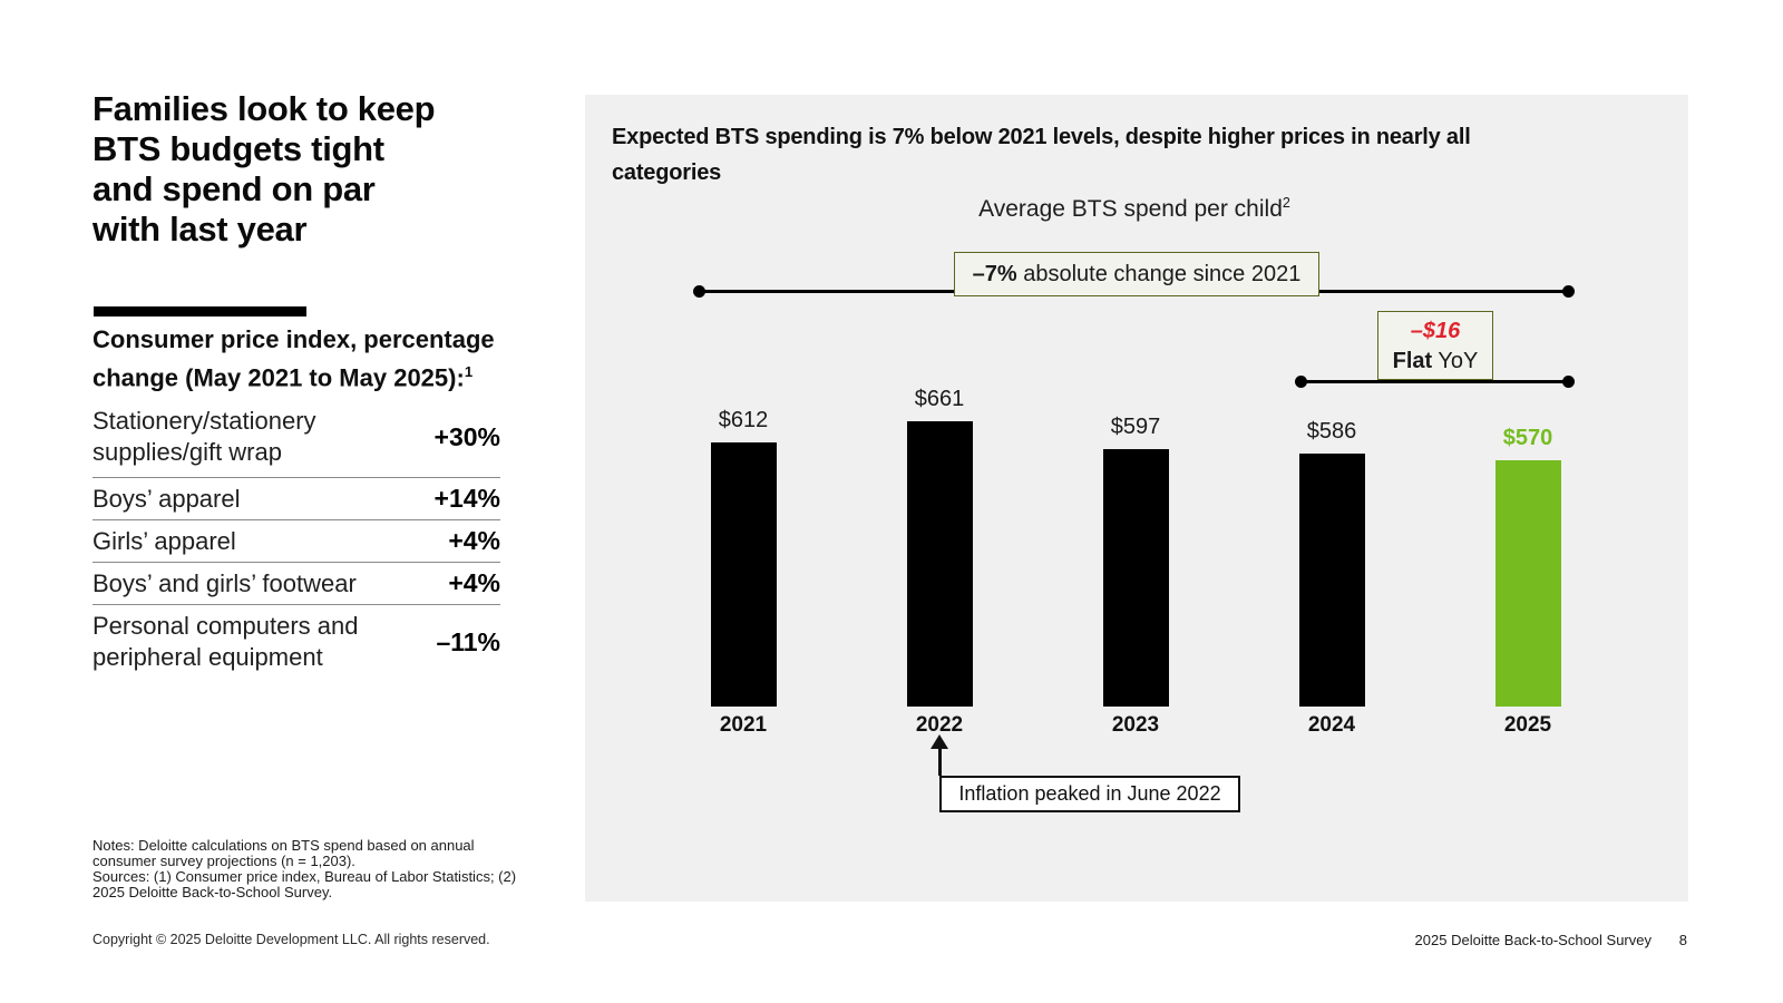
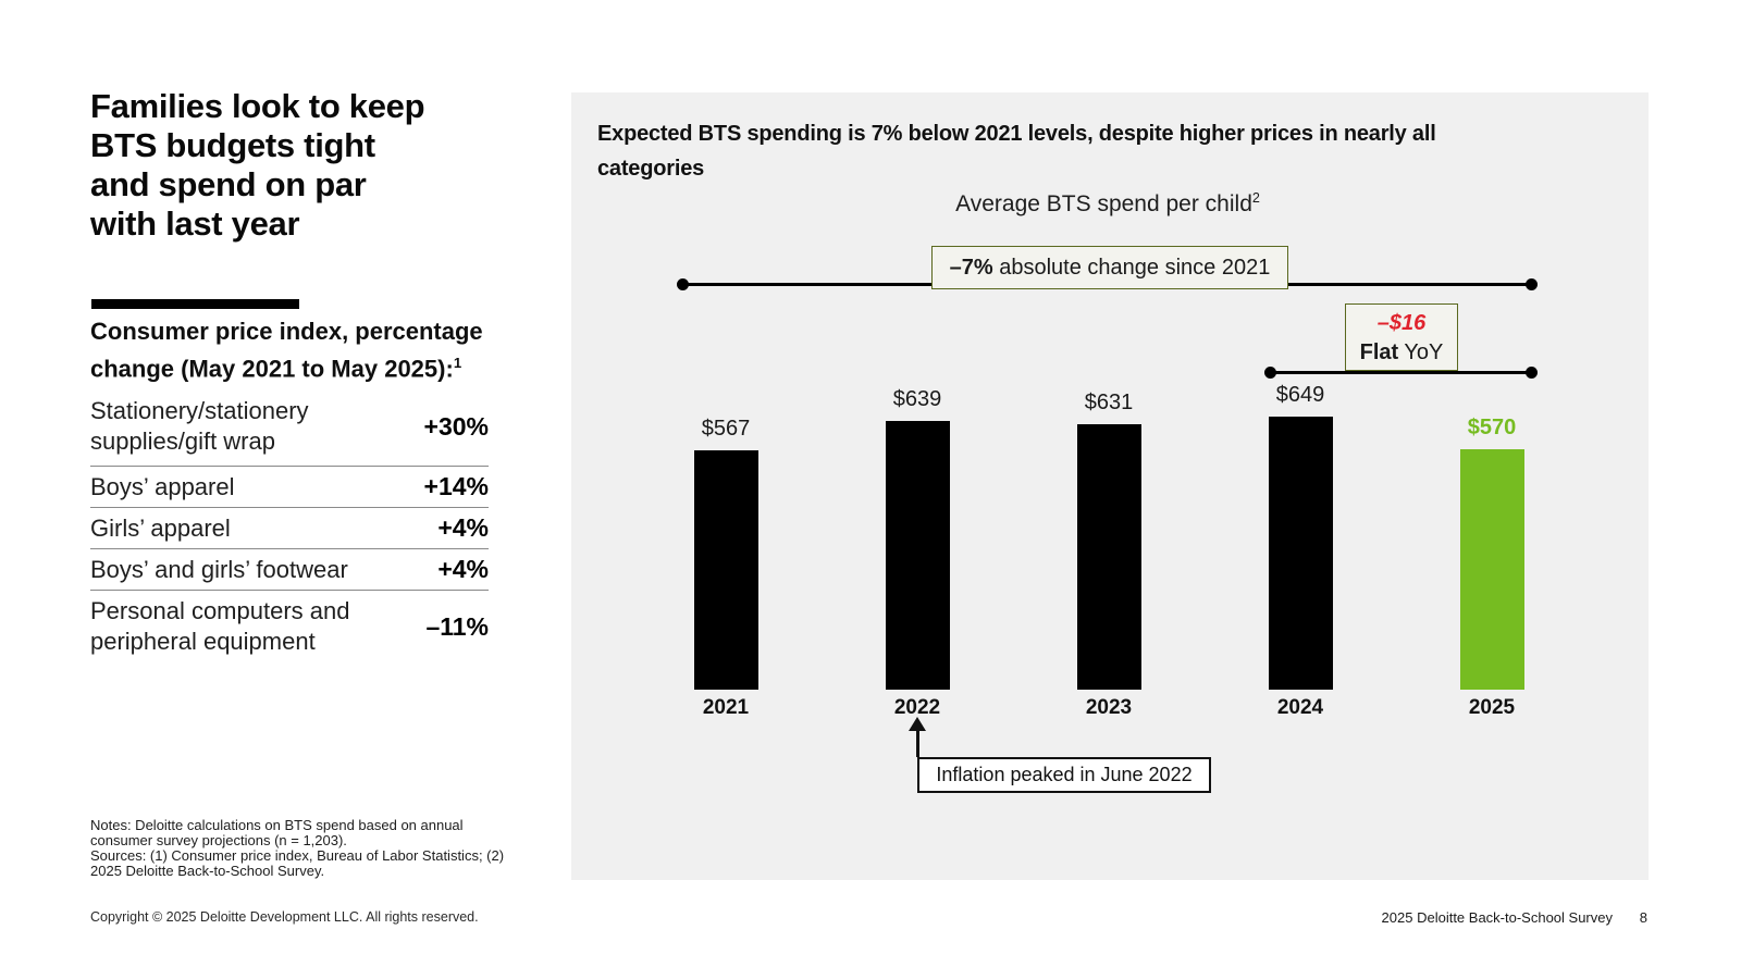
2021: $612 -> $567
2022: $661 -> $639
2023: $597 -> $631
2024: $586 -> $649
